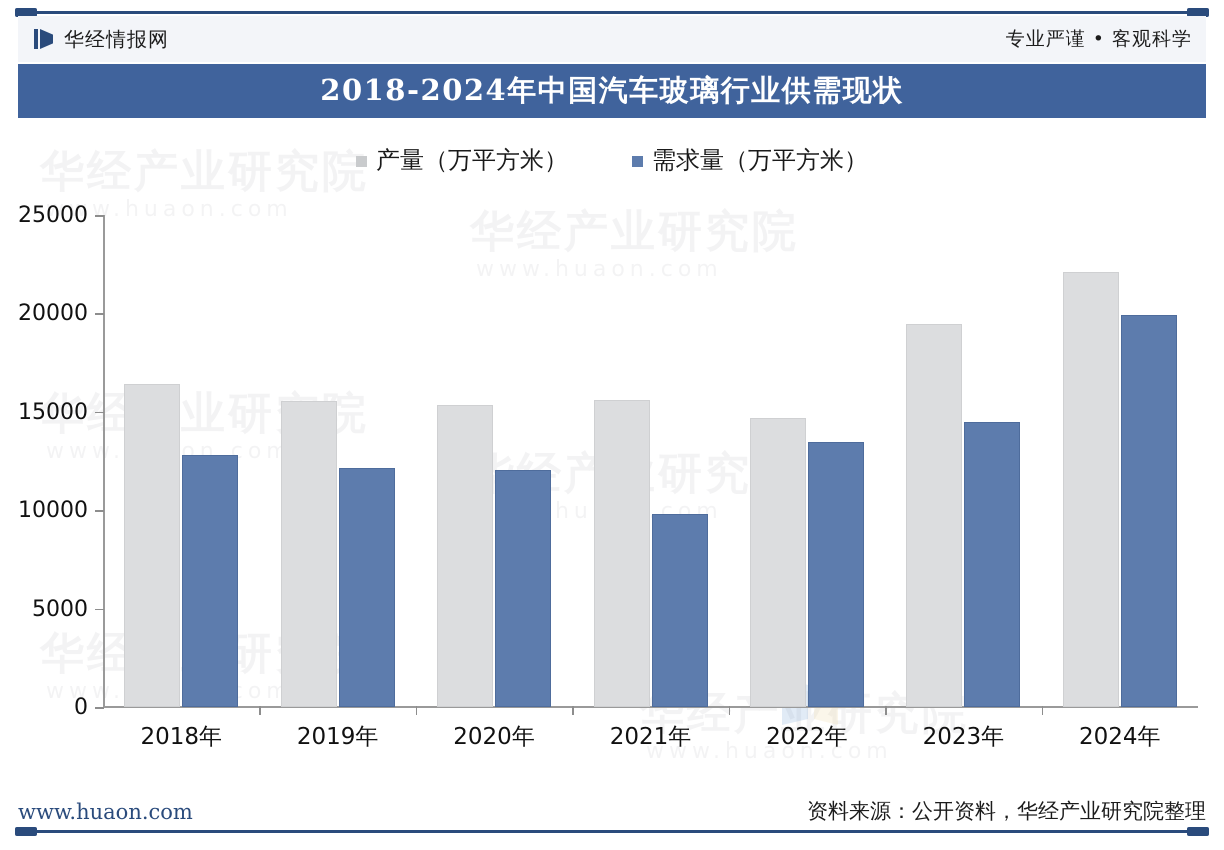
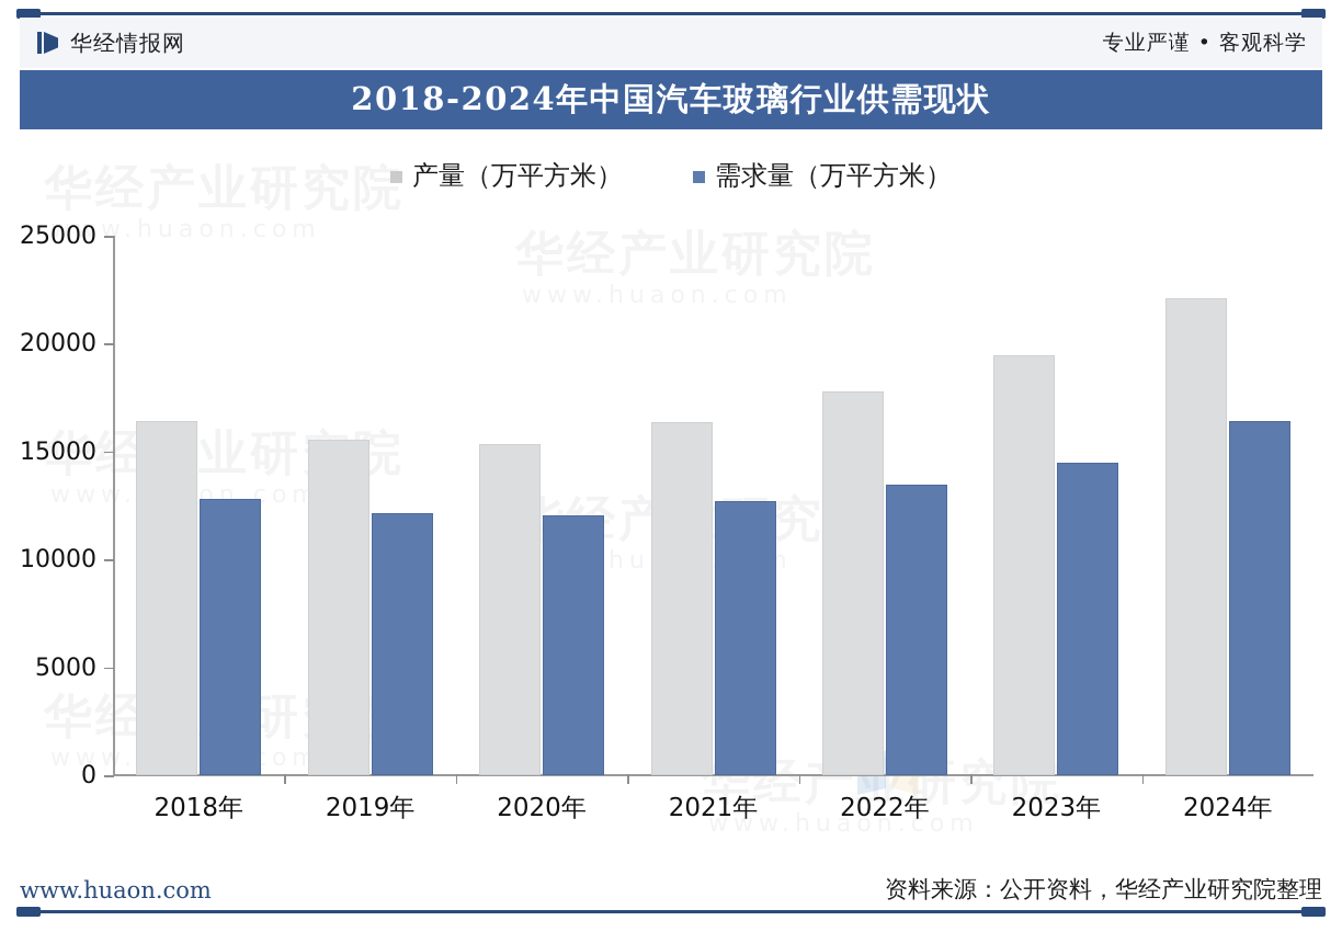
产量（万平方米）/2021年: 15600 -> 16400
需求量（万平方米）/2021年: 9800 -> 12700
产量（万平方米）/2022年: 14700 -> 17800
需求量（万平方米）/2024年: 19900 -> 16400
